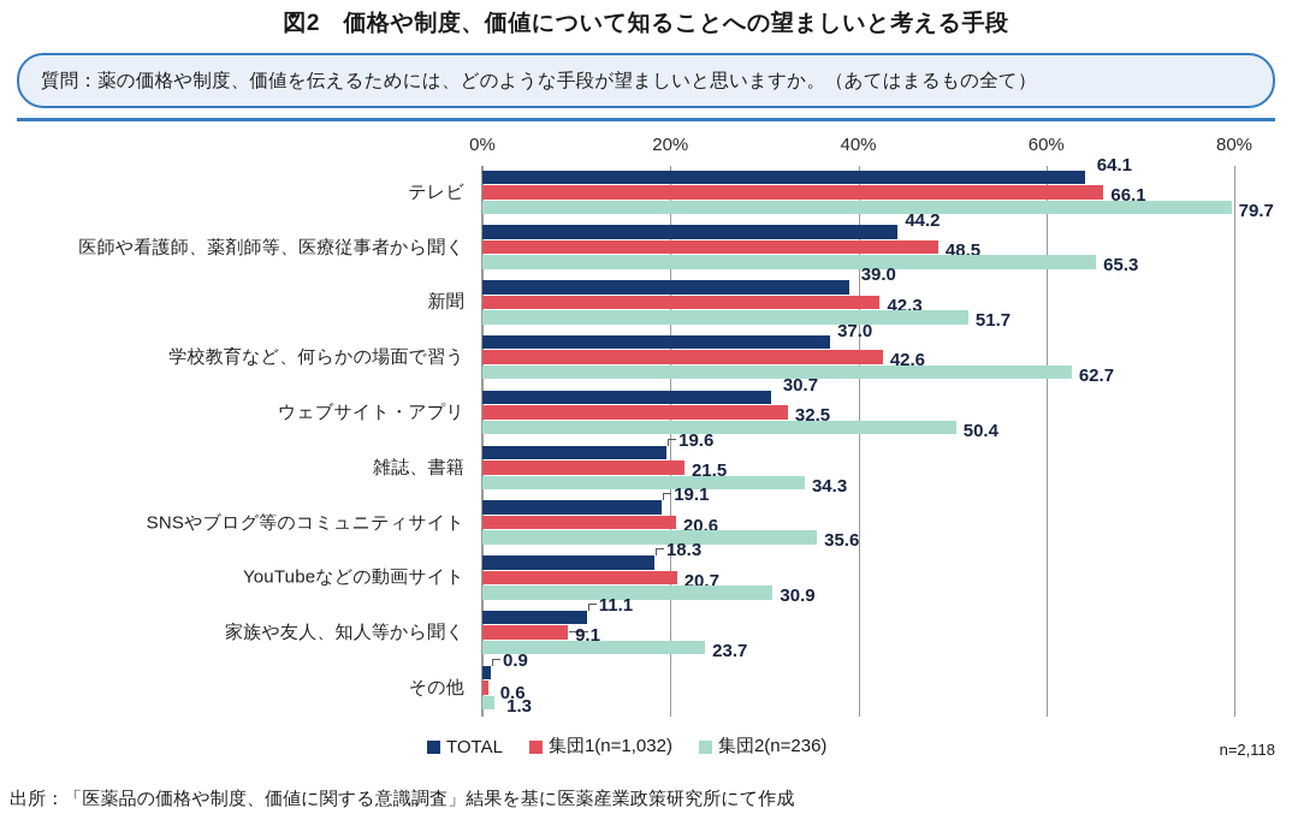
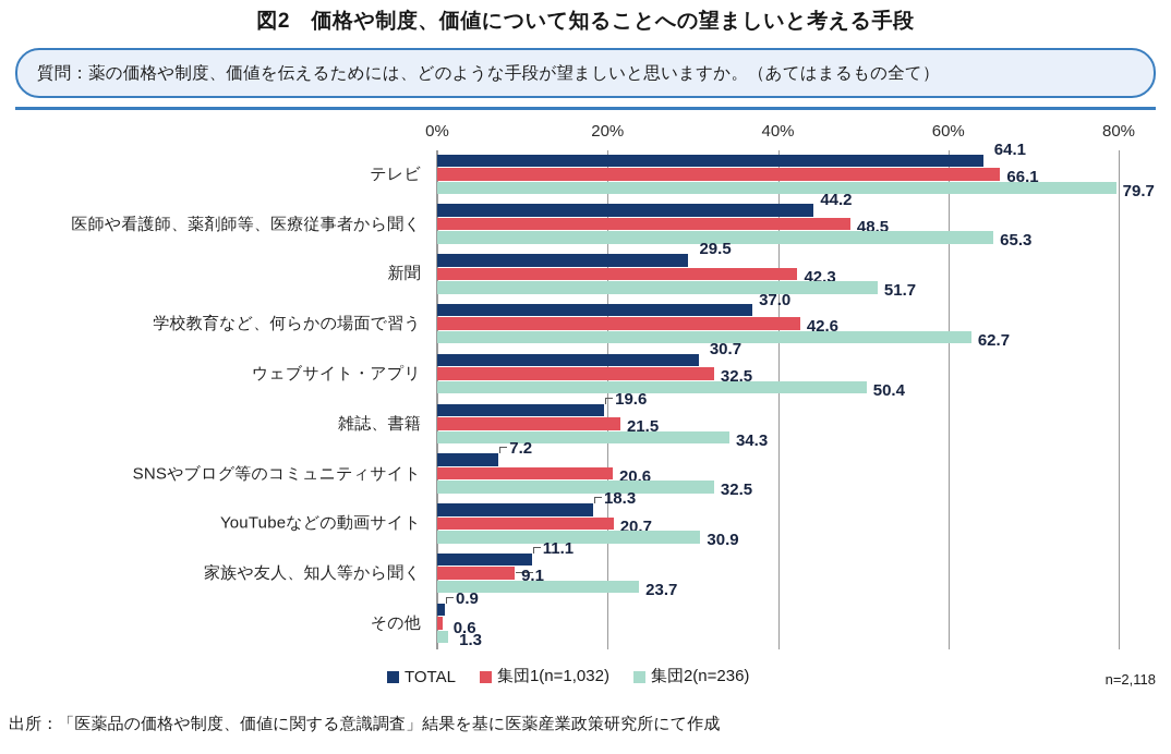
TOTAL/新聞: 39.0 -> 29.5
TOTAL/SNSやブログ等のコミュニティサイト: 19.1 -> 7.2
集団2(n=236)/SNSやブログ等のコミュニティサイト: 35.6 -> 32.5
